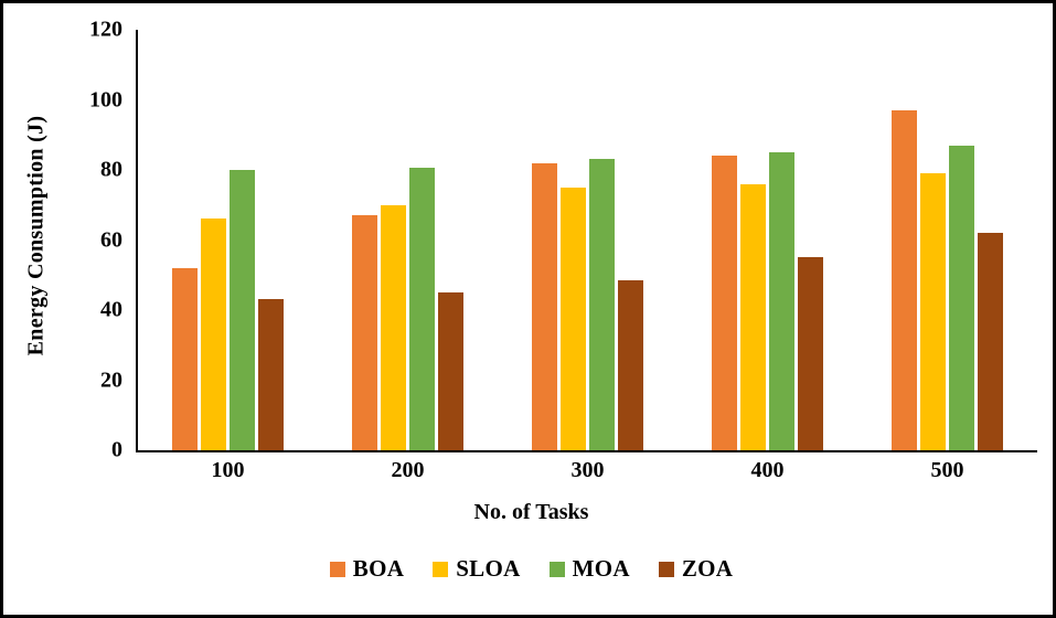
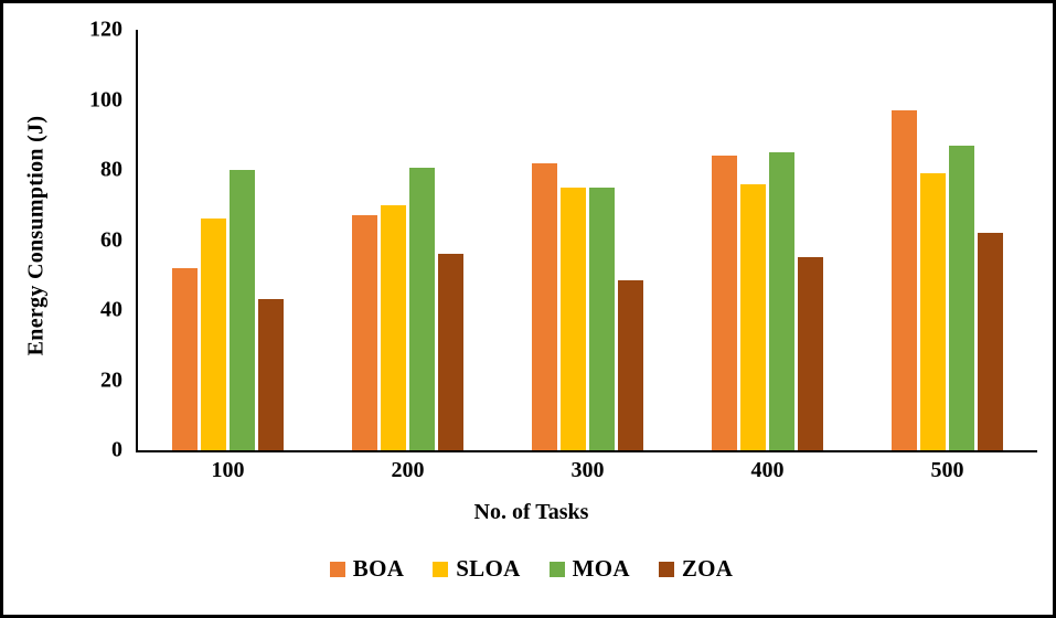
ZOA/200: 45 -> 56
MOA/300: 83 -> 75
